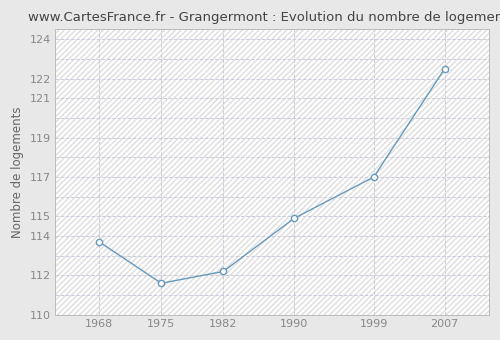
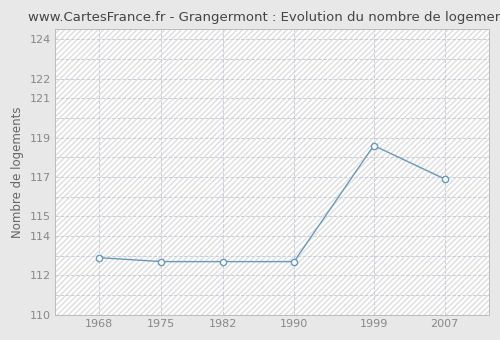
1968: 113.7 -> 112.9
1975: 111.6 -> 112.7
1982: 112.2 -> 112.7
1990: 114.9 -> 112.7
1999: 117.0 -> 118.6
2007: 122.5 -> 116.9
